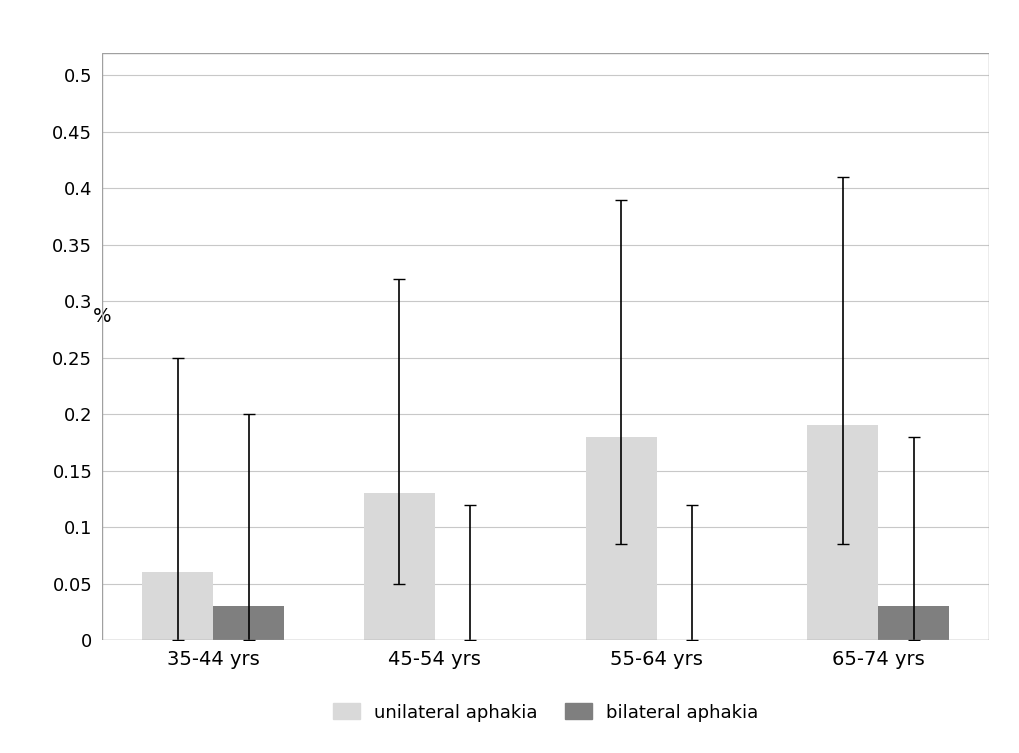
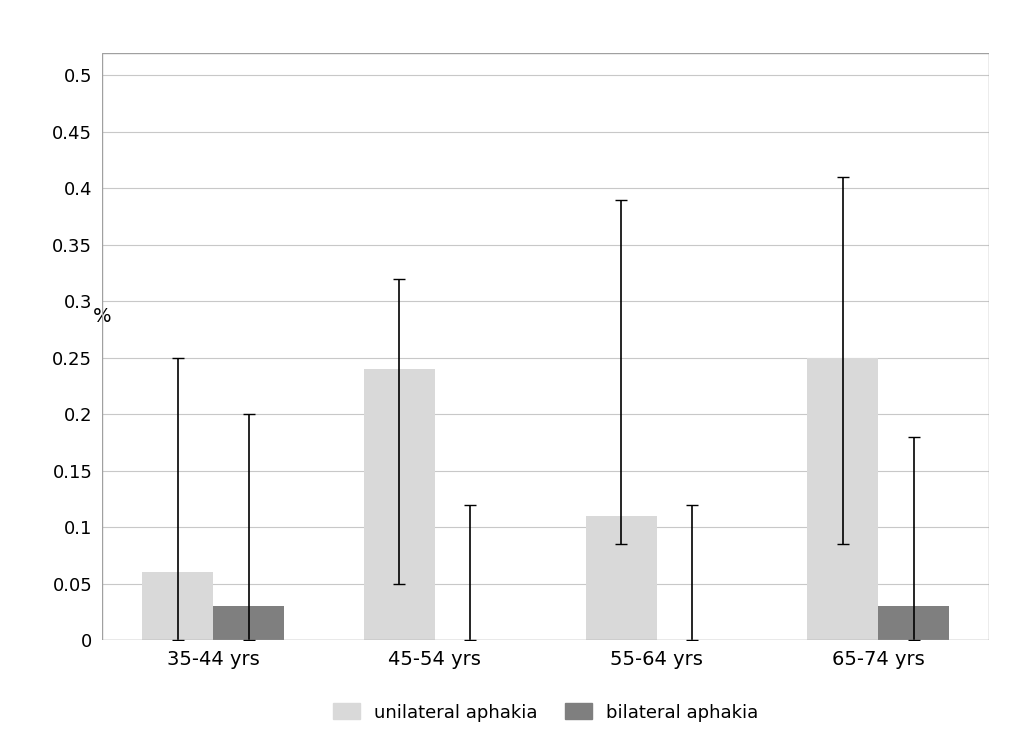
unilateral aphakia/45-54 yrs: 0.13 -> 0.24
unilateral aphakia/55-64 yrs: 0.18 -> 0.11
unilateral aphakia/65-74 yrs: 0.19 -> 0.25
